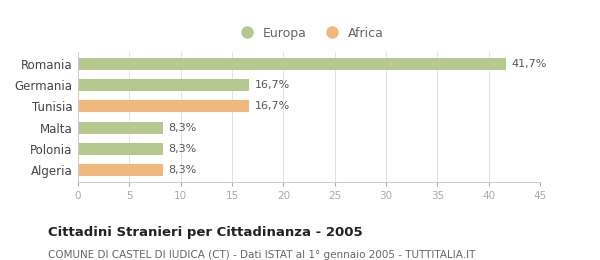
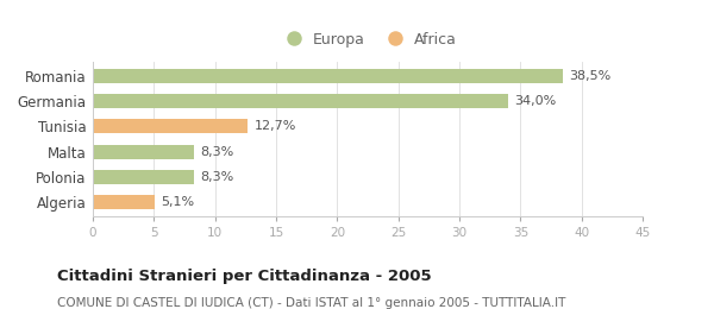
Romania: 41,7% -> 38,5%
Germania: 16,7% -> 34,0%
Tunisia: 16,7% -> 12,7%
Algeria: 8,3% -> 5,1%
